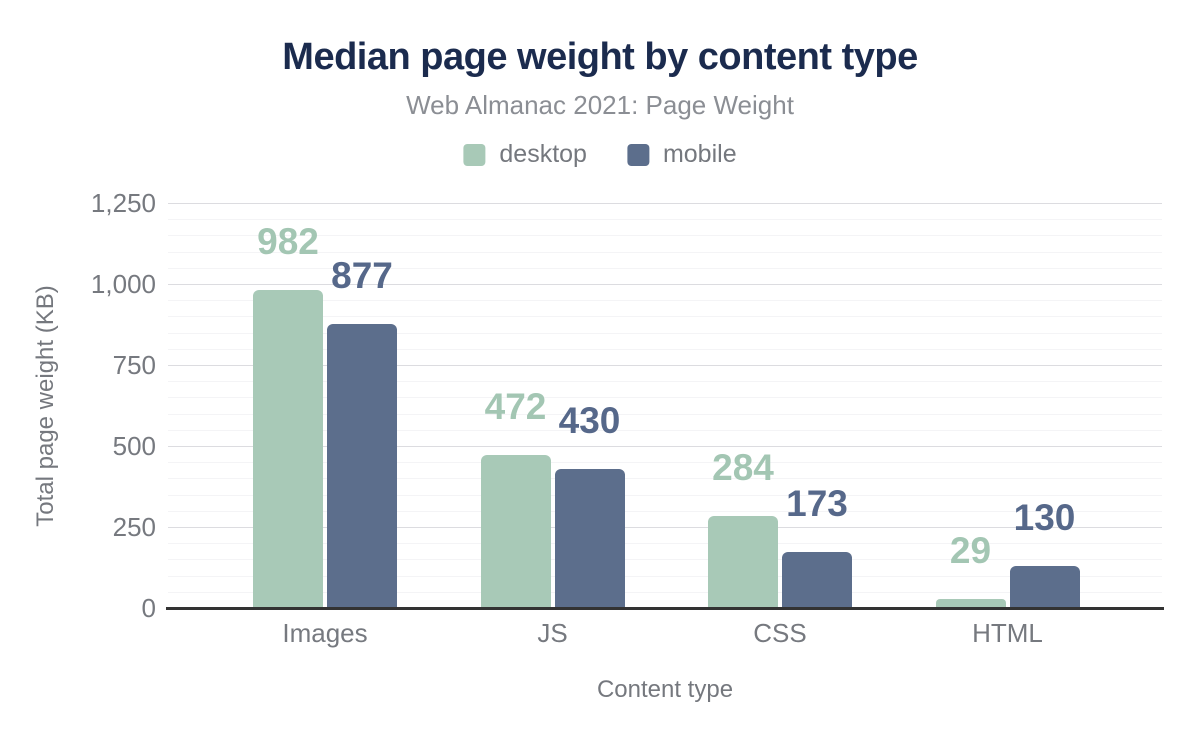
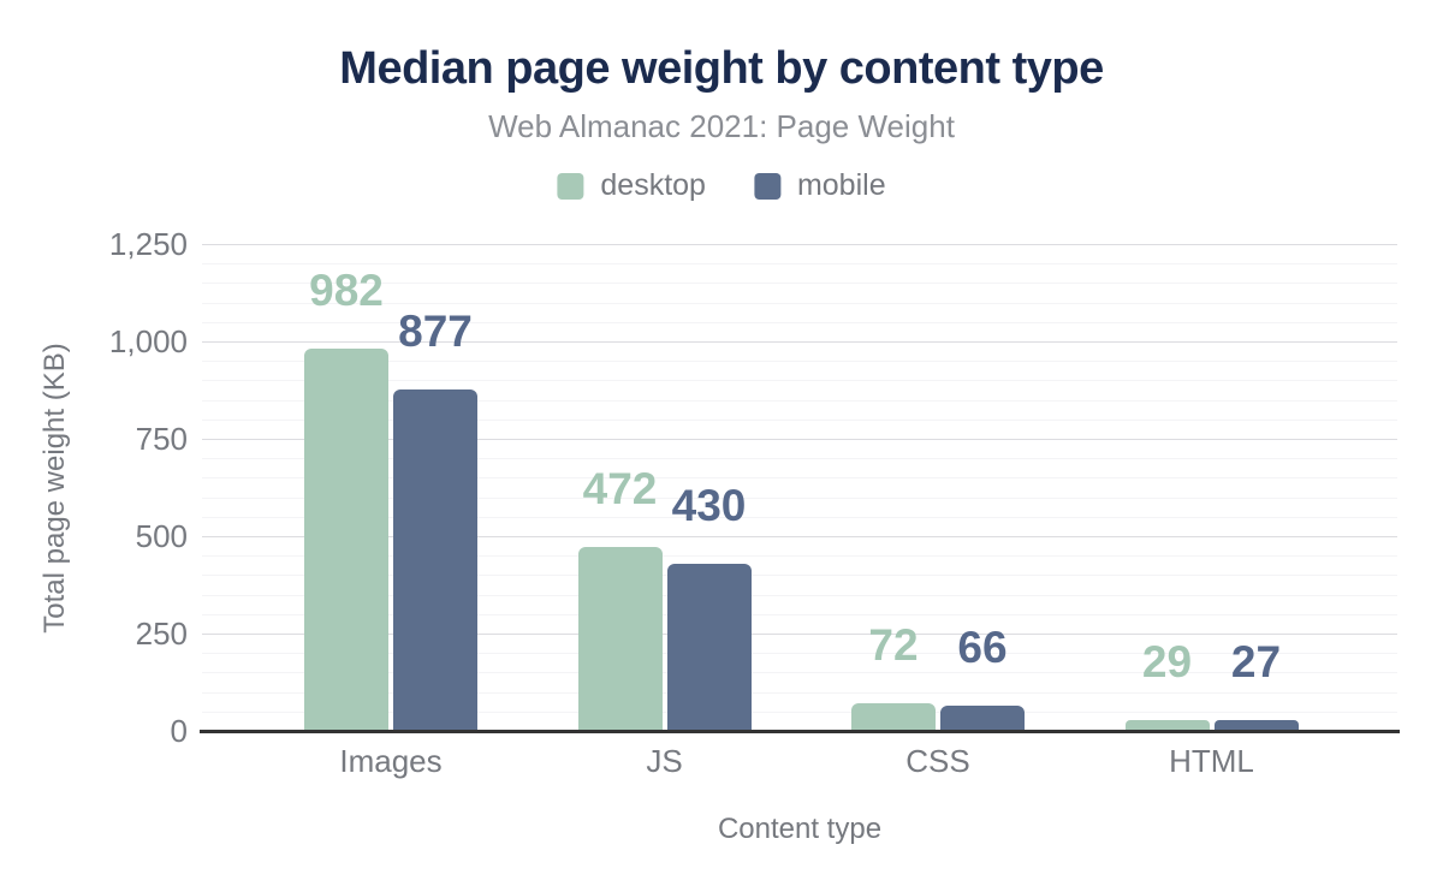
desktop/CSS: 284 -> 72
mobile/CSS: 173 -> 66
mobile/HTML: 130 -> 27
